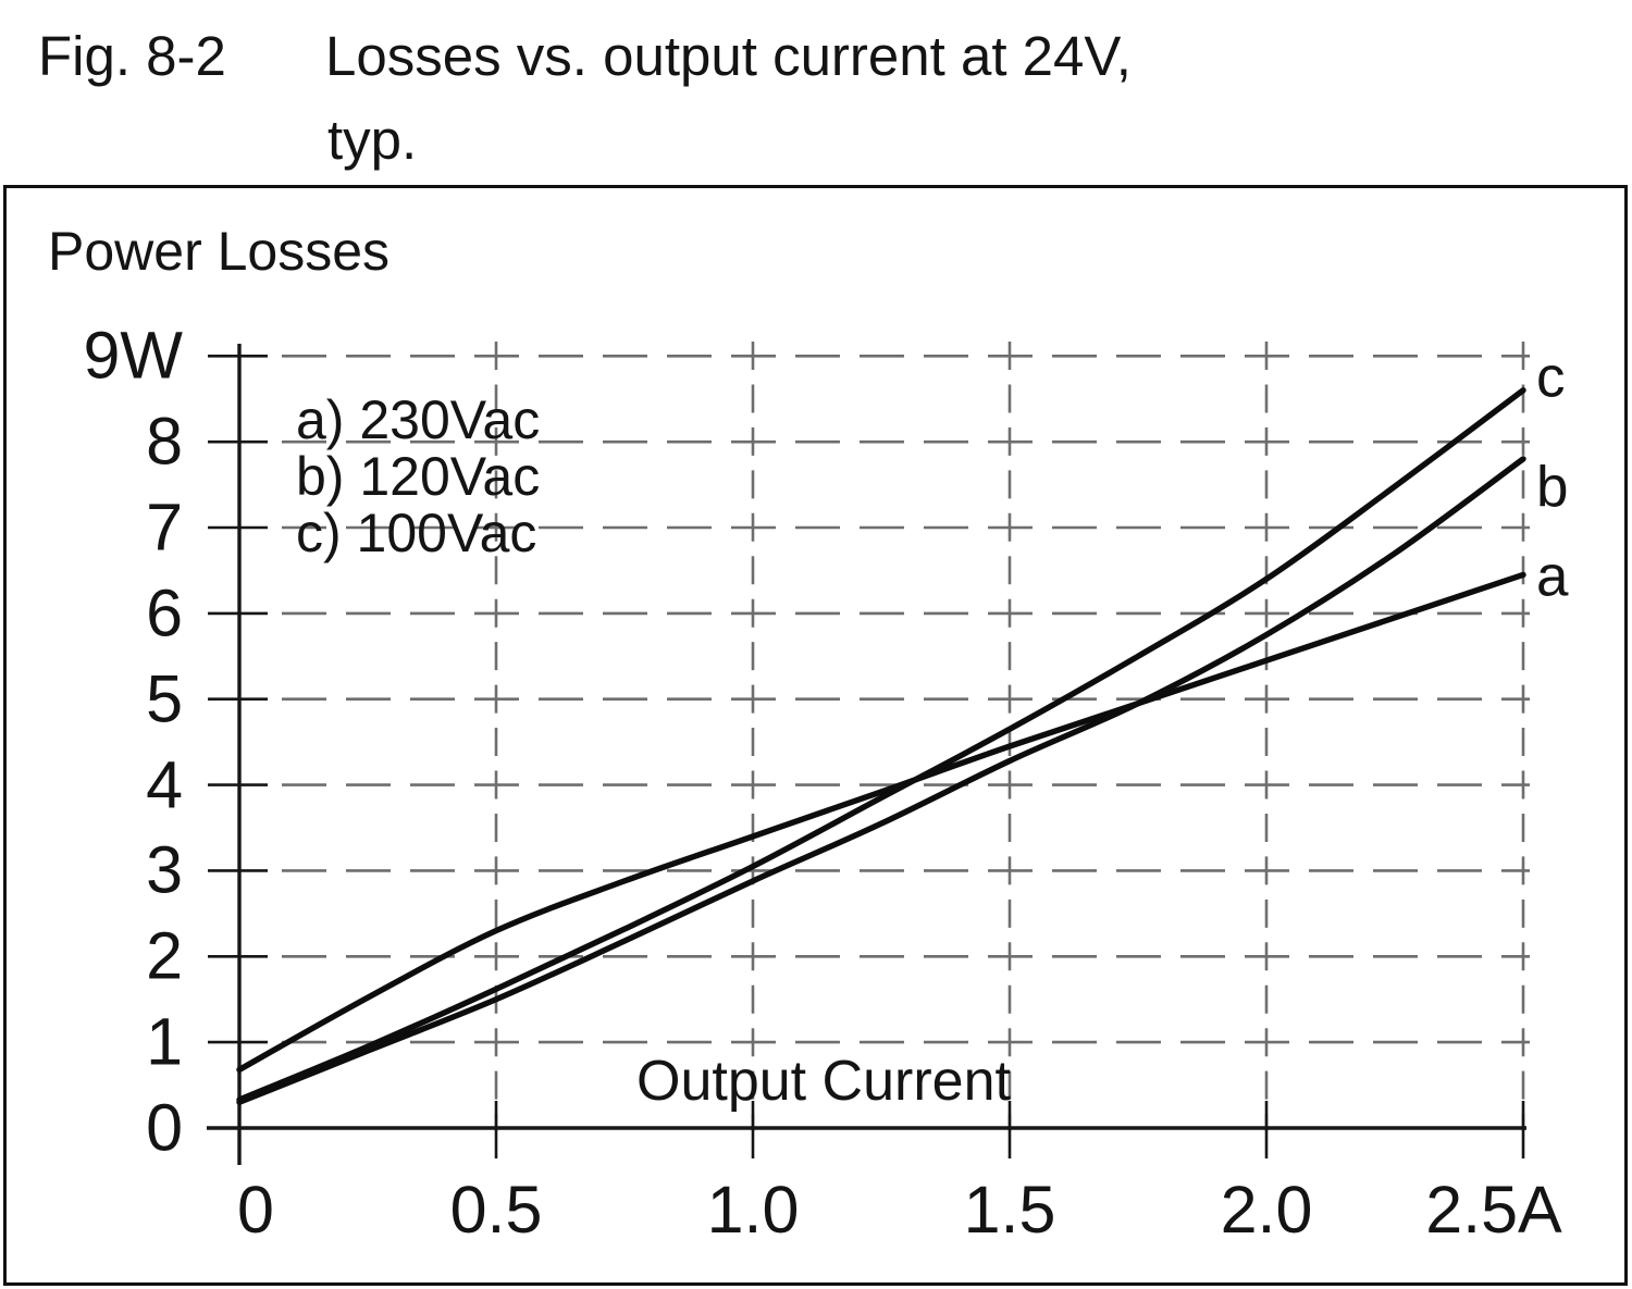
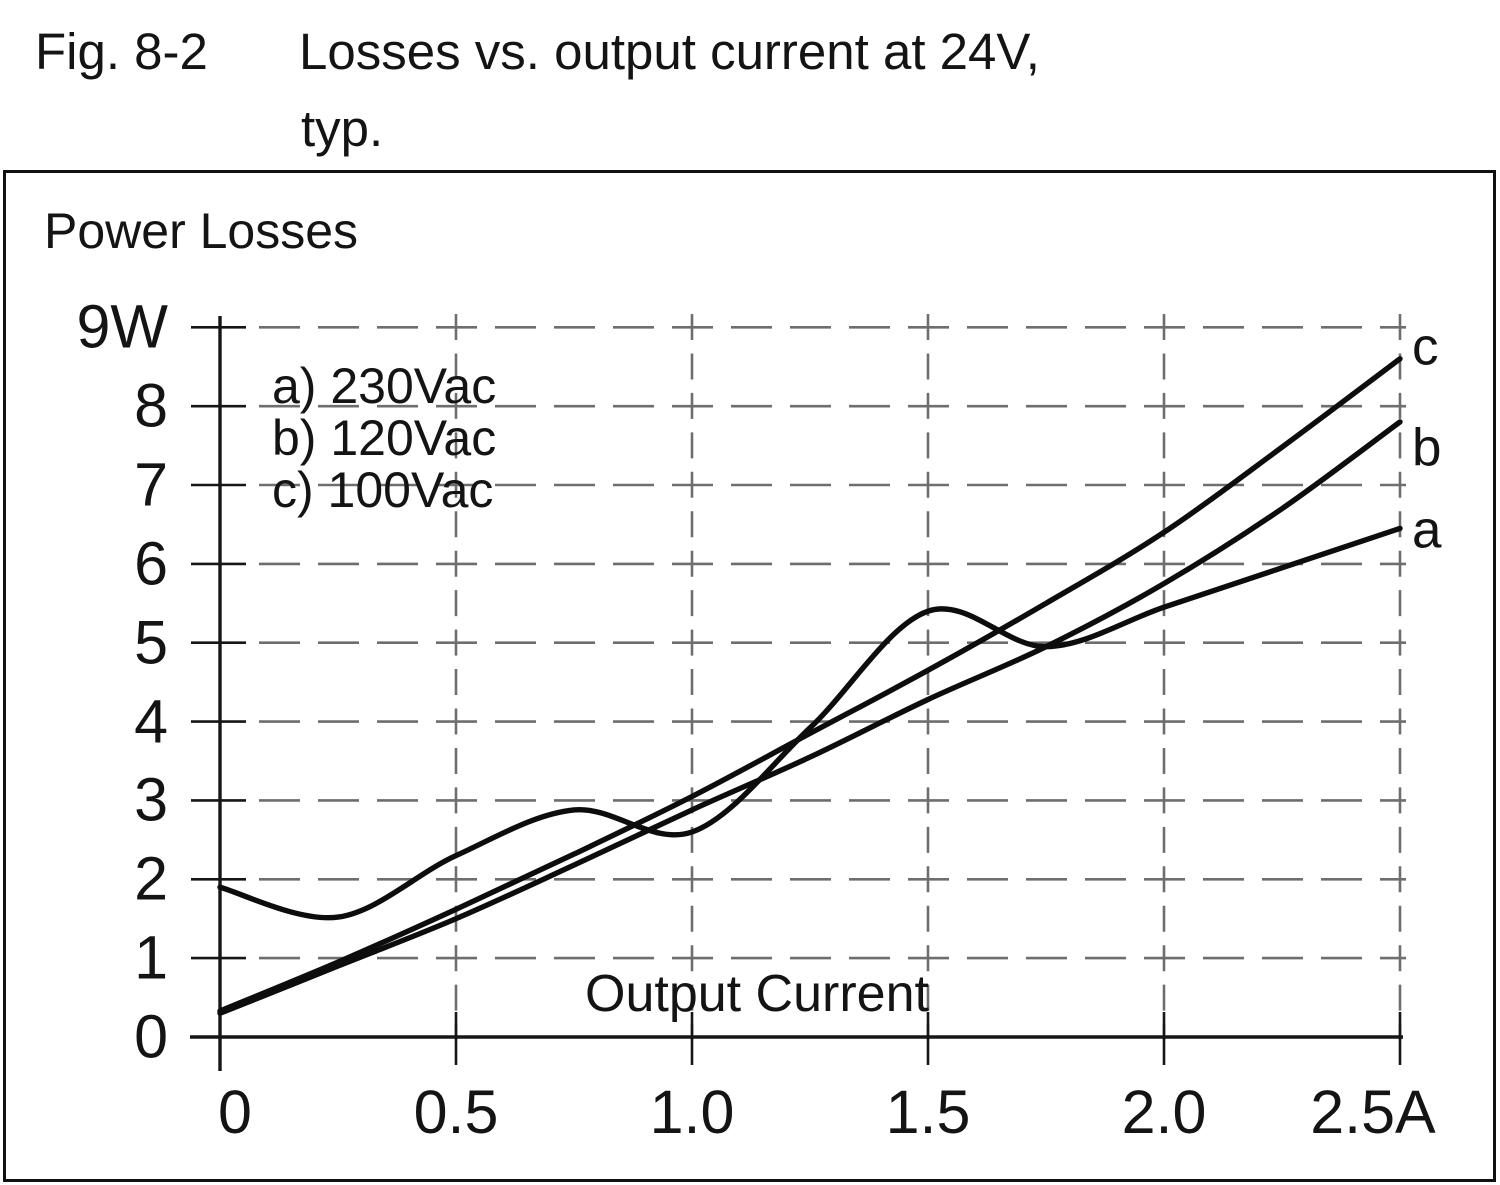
a/0: 0.7 -> 1.9
a/1.0: 3.4 -> 2.6
a/1.5: 4.5 -> 5.4
